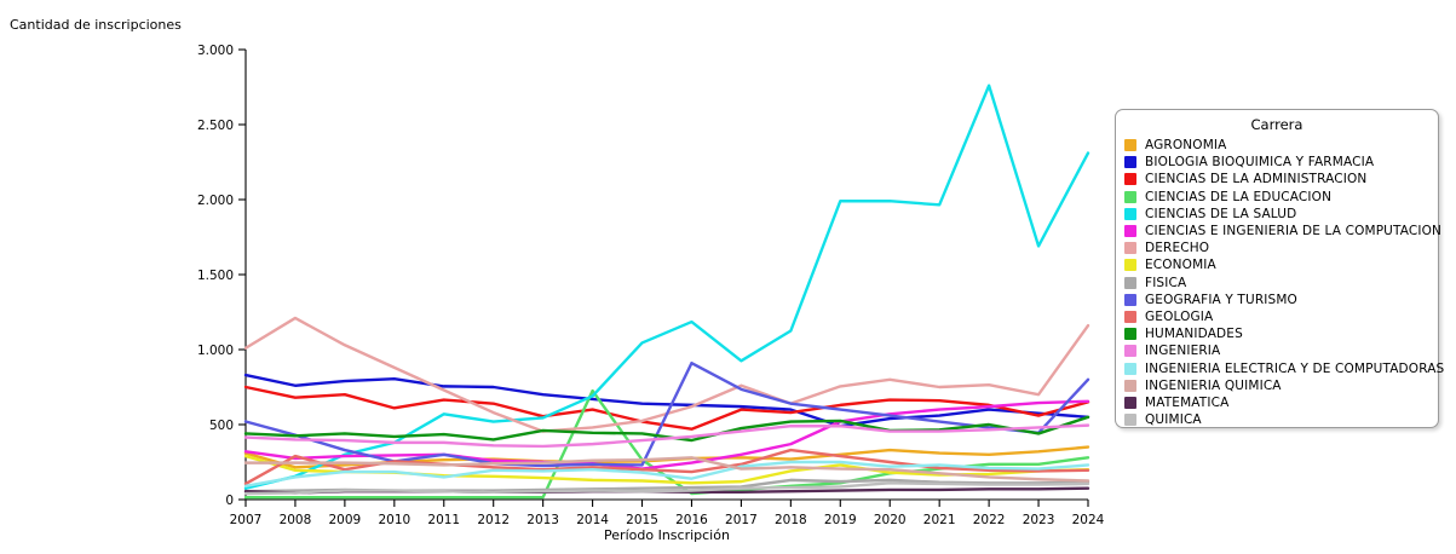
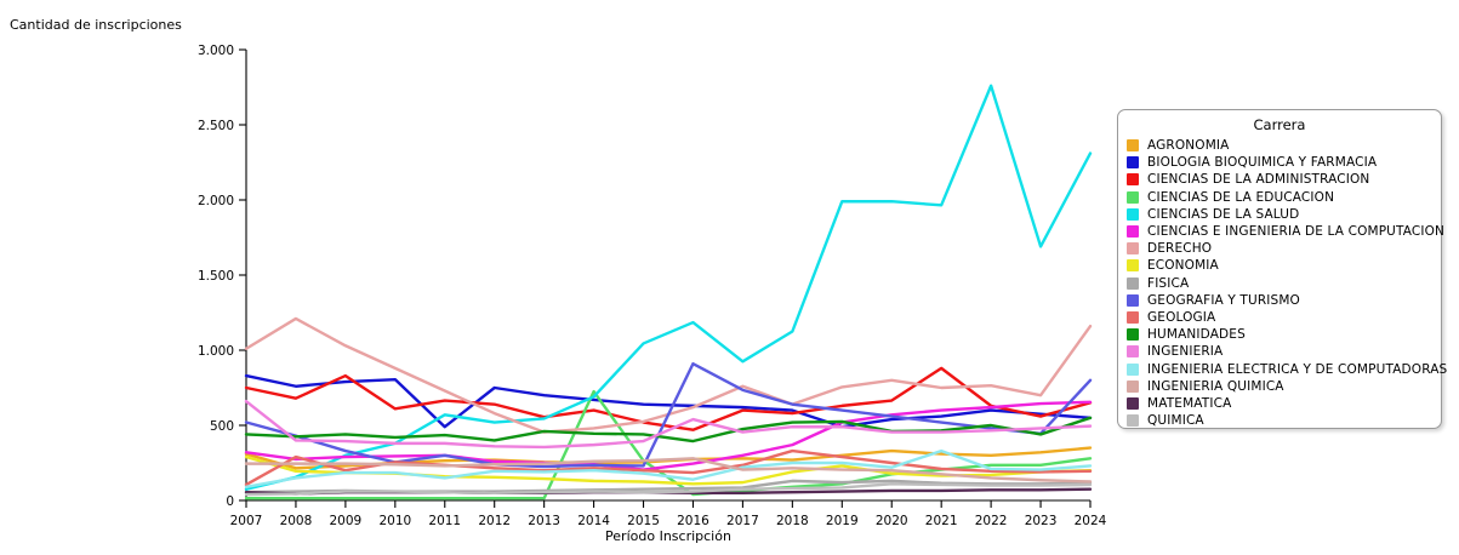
INGENIERIA/2007: 420 -> 660
CIENCIAS DE LA ADMINISTRACION/2009: 700 -> 830
BIOLOGIA BIOQUIMICA Y FARMACIA/2011: 760 -> 490
INGENIERIA/2016: 420 -> 540
CIENCIAS DE LA ADMINISTRACION/2021: 660 -> 880
INGENIERIA ELECTRICA Y DE COMPUTADORAS/2021: 230 -> 330
